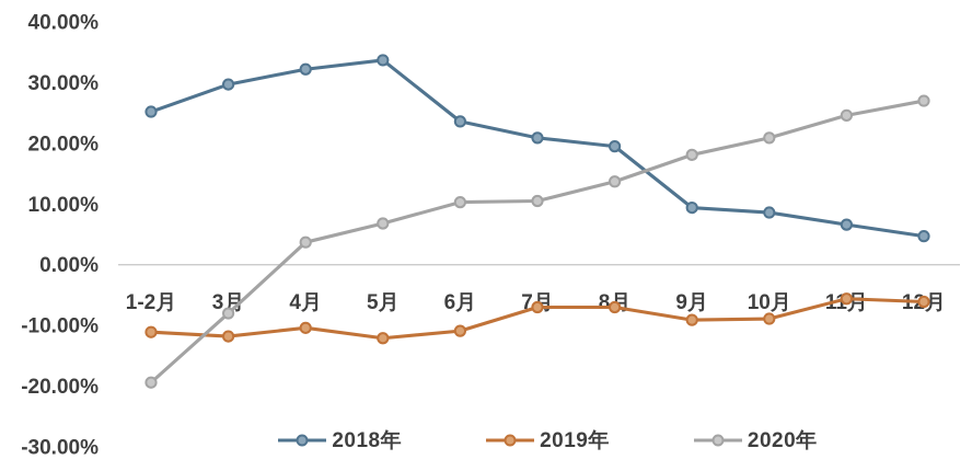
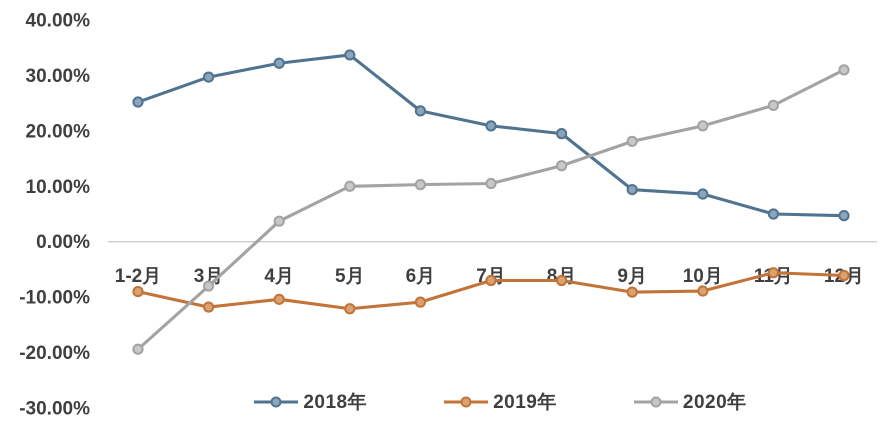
2019年/1-2月: -11% -> -9%
2020年/5月: 7% -> 10%
2018年/11月: 7% -> 5%
2020年/12月: 27% -> 31%
